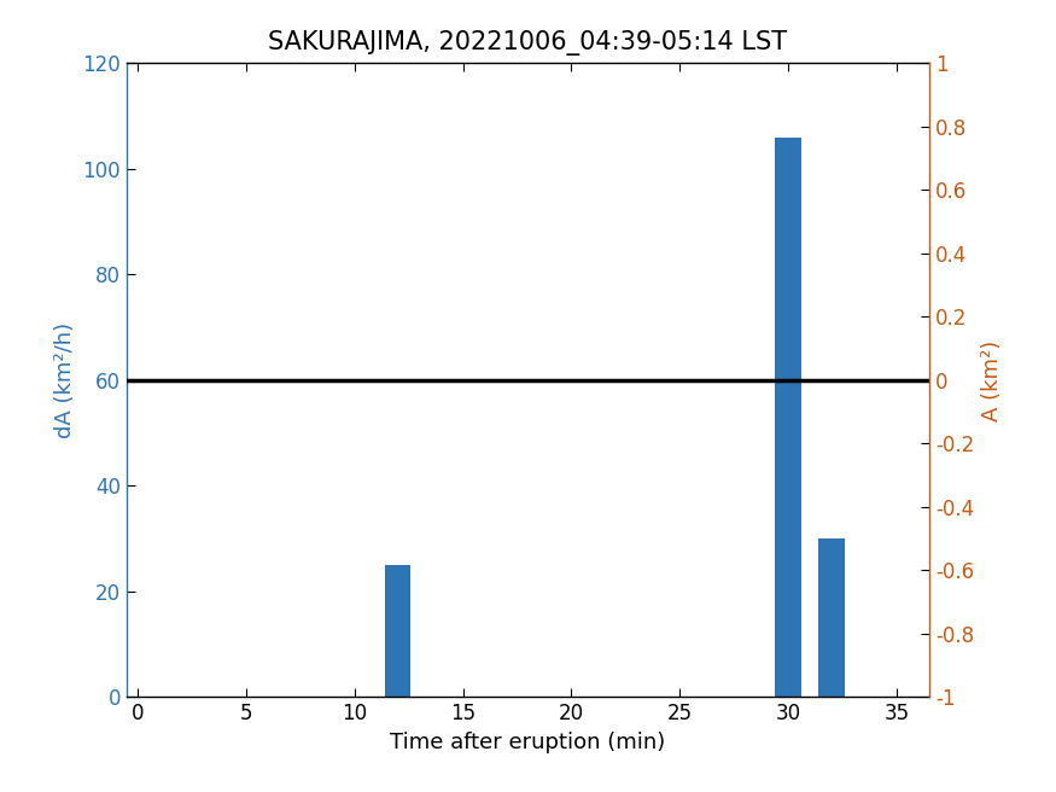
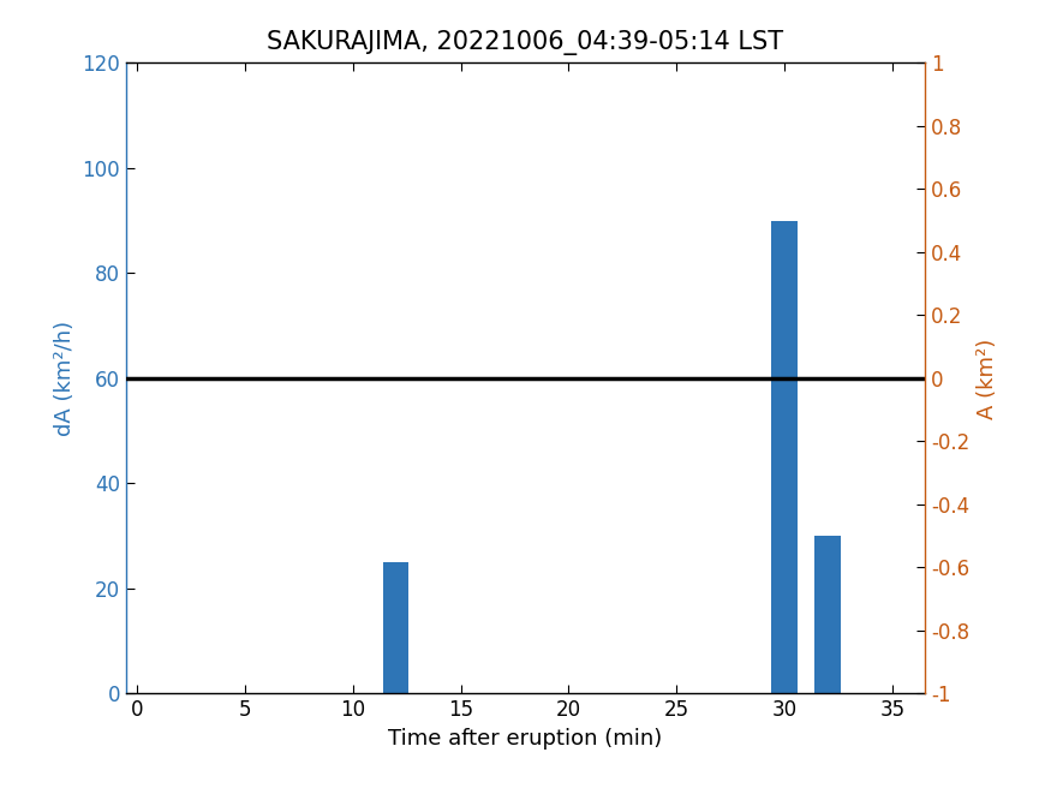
30: 106 -> 90
